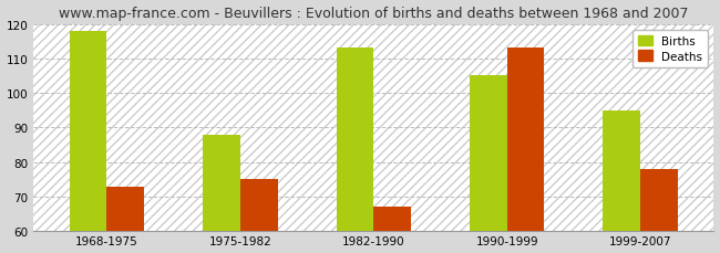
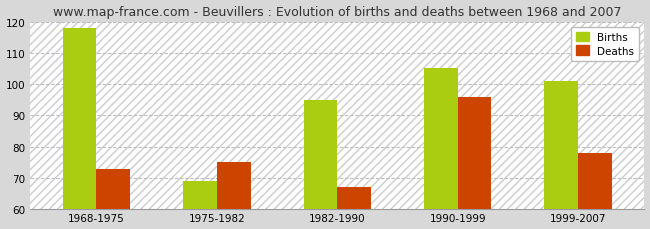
Births/1975-1982: 88 -> 69
Births/1982-1990: 113 -> 95
Deaths/1990-1999: 113 -> 96
Births/1999-2007: 95 -> 101
